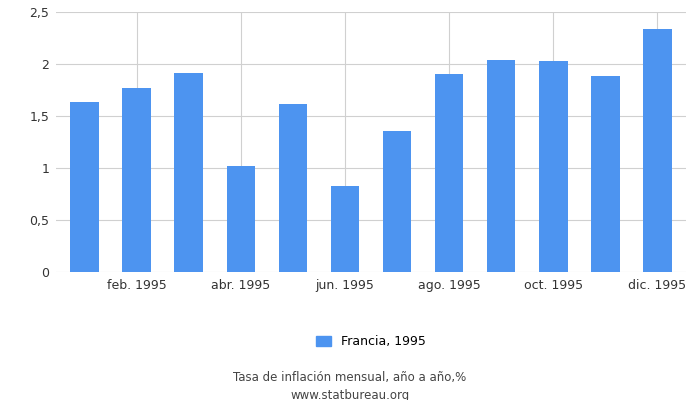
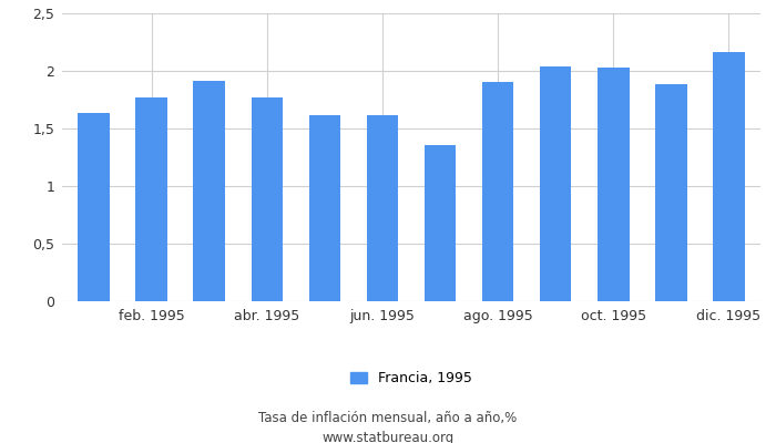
abr. 1995: 1,02 -> 1,77
jun. 1995: 0,83 -> 1,62
dic. 1995: 2,34 -> 2,16
